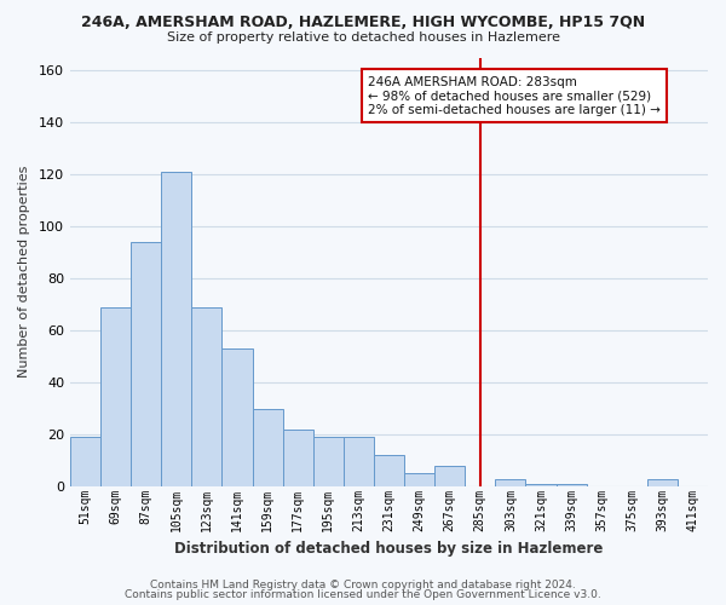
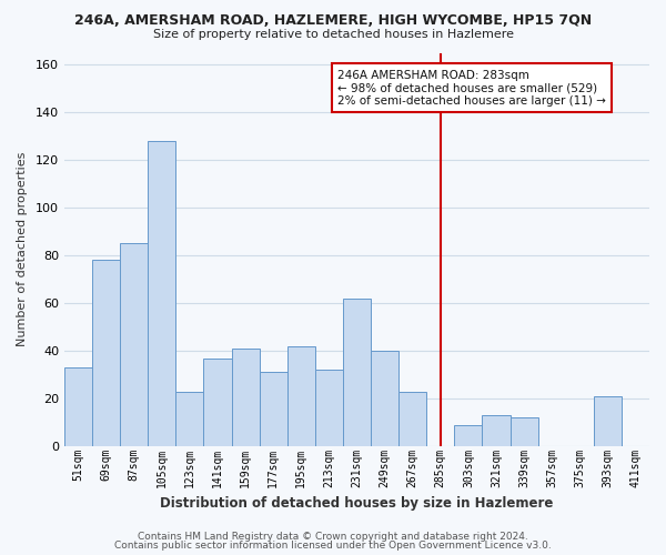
51sqm: 19 -> 33
69sqm: 69 -> 78
87sqm: 94 -> 85
105sqm: 121 -> 128
123sqm: 69 -> 23
141sqm: 53 -> 37
159sqm: 30 -> 41
177sqm: 22 -> 31
195sqm: 19 -> 42
213sqm: 19 -> 32
231sqm: 12 -> 62
249sqm: 5 -> 40
267sqm: 8 -> 23
303sqm: 3 -> 9
321sqm: 1 -> 13
339sqm: 1 -> 12
393sqm: 3 -> 21
